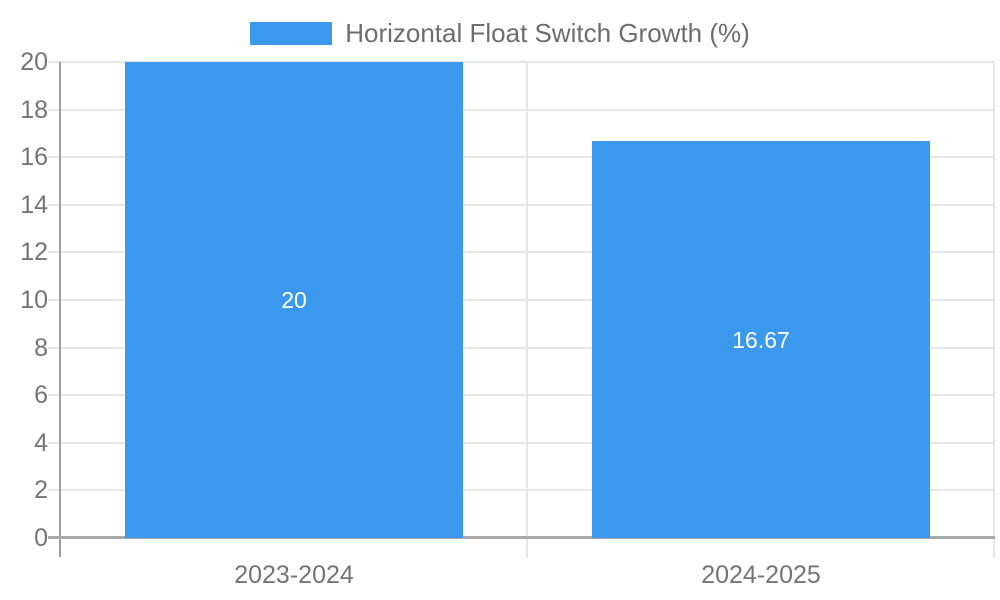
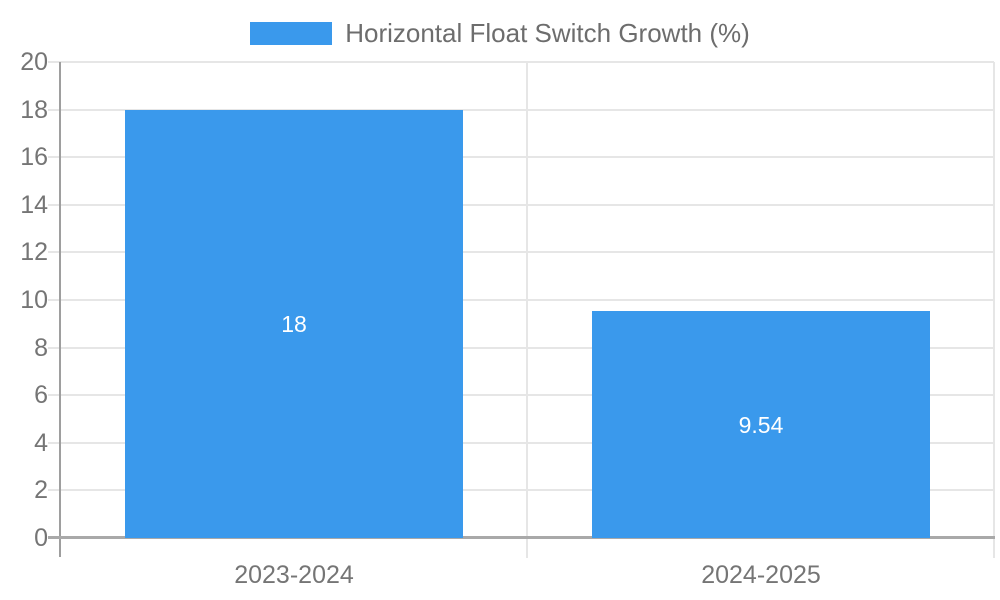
2023-2024: 20 -> 18
2024-2025: 16.67 -> 9.54
